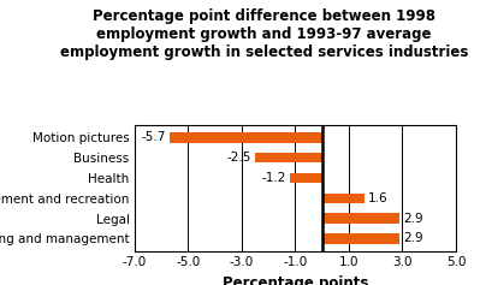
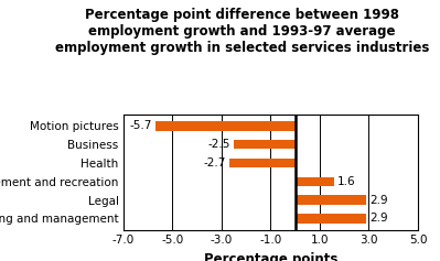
Health: -1.2 -> -2.7
